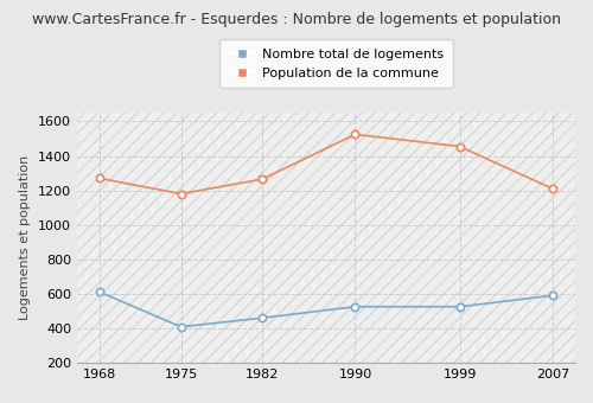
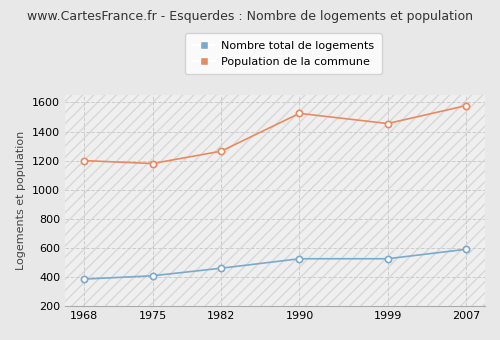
Nombre total de logements/1968: 610 -> 380
Population de la commune/1968: 1270 -> 1200
Population de la commune/2007: 1210 -> 1580
